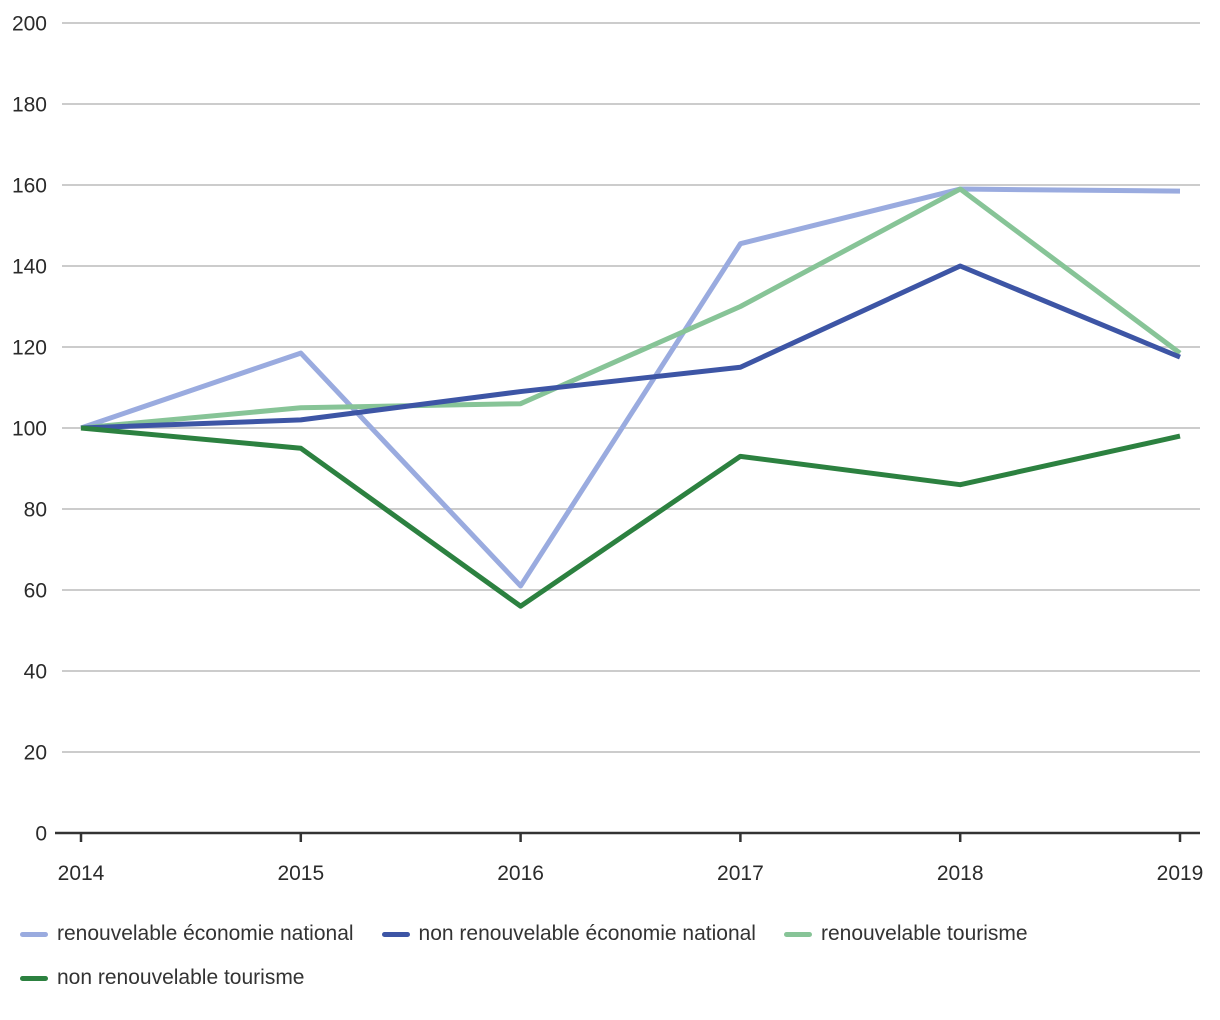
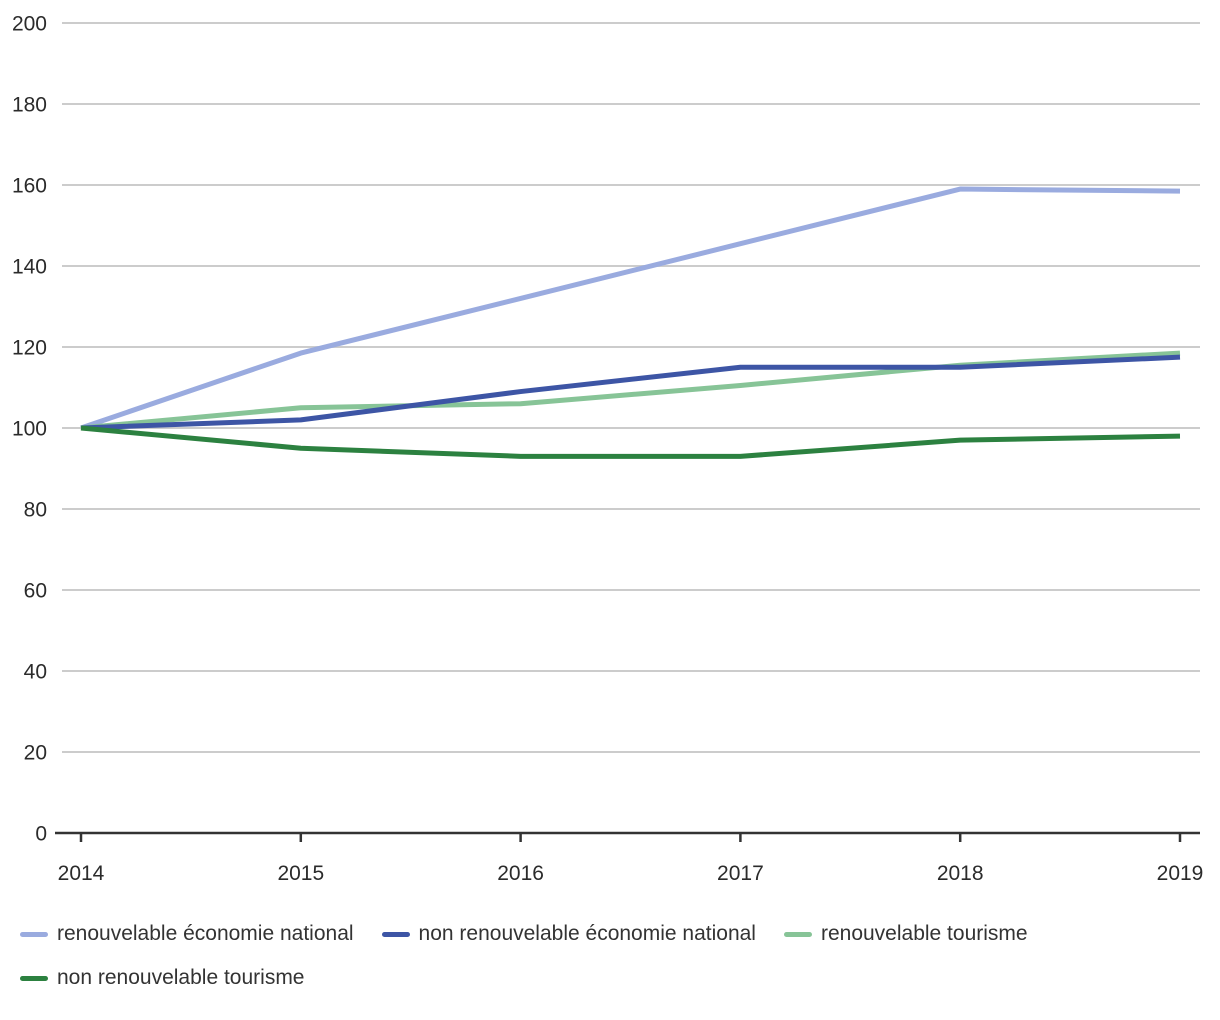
renouvelable économie national/2016: 61 -> 132
non renouvelable tourisme/2016: 56 -> 93
renouvelable tourisme/2017: 130 -> 110
non renouvelable économie national/2018: 140 -> 115
renouvelable tourisme/2018: 159 -> 116
non renouvelable tourisme/2018: 86 -> 97
